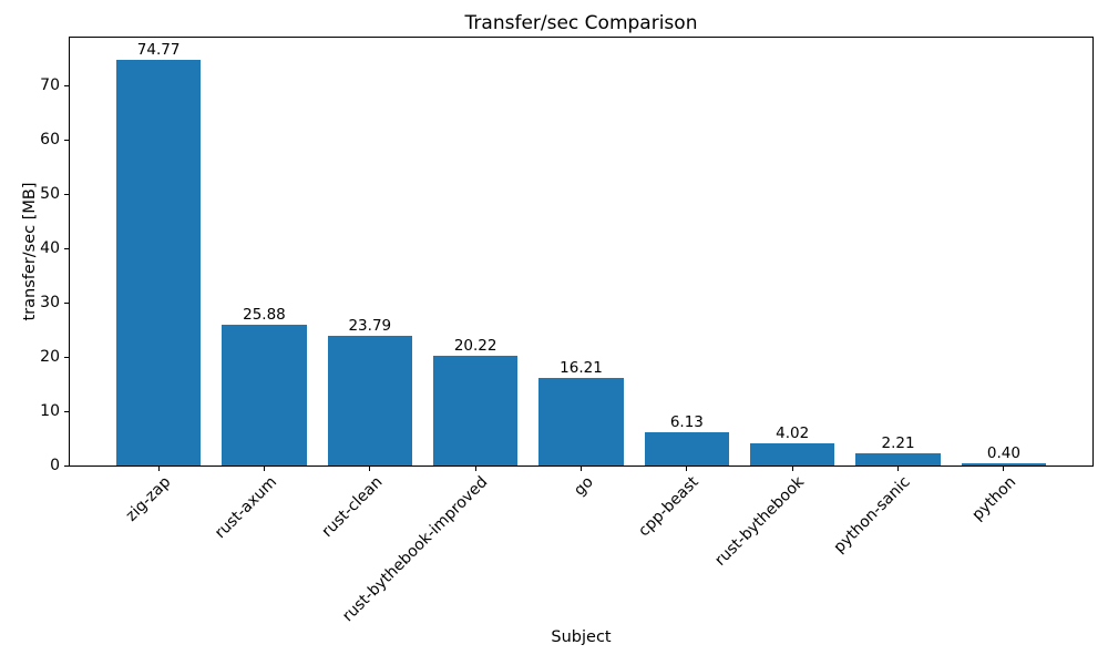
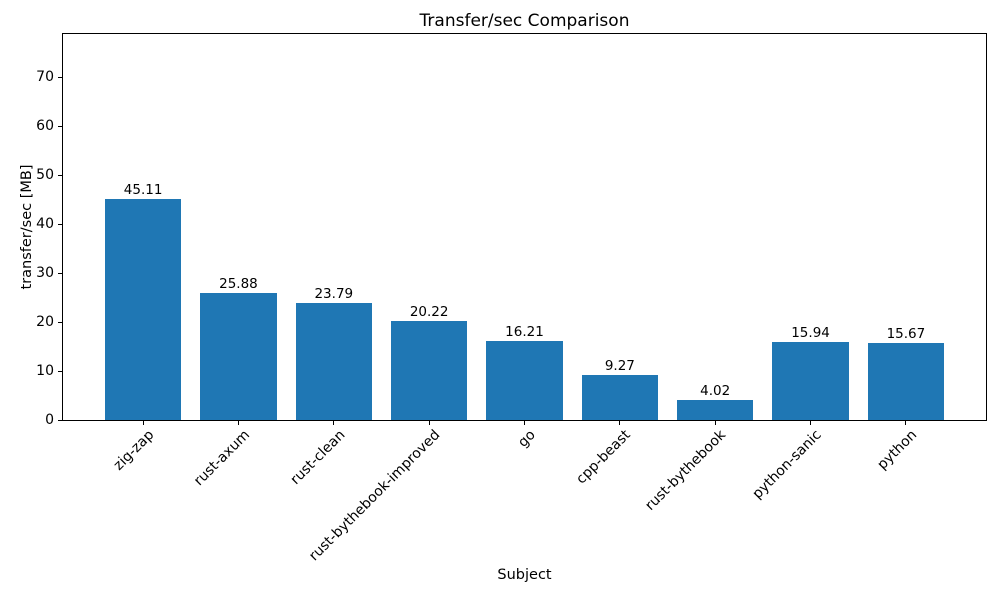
zig-zap: 74.77 -> 45.11
cpp-beast: 6.13 -> 9.27
python-sanic: 2.21 -> 15.94
python: 0.40 -> 15.67
